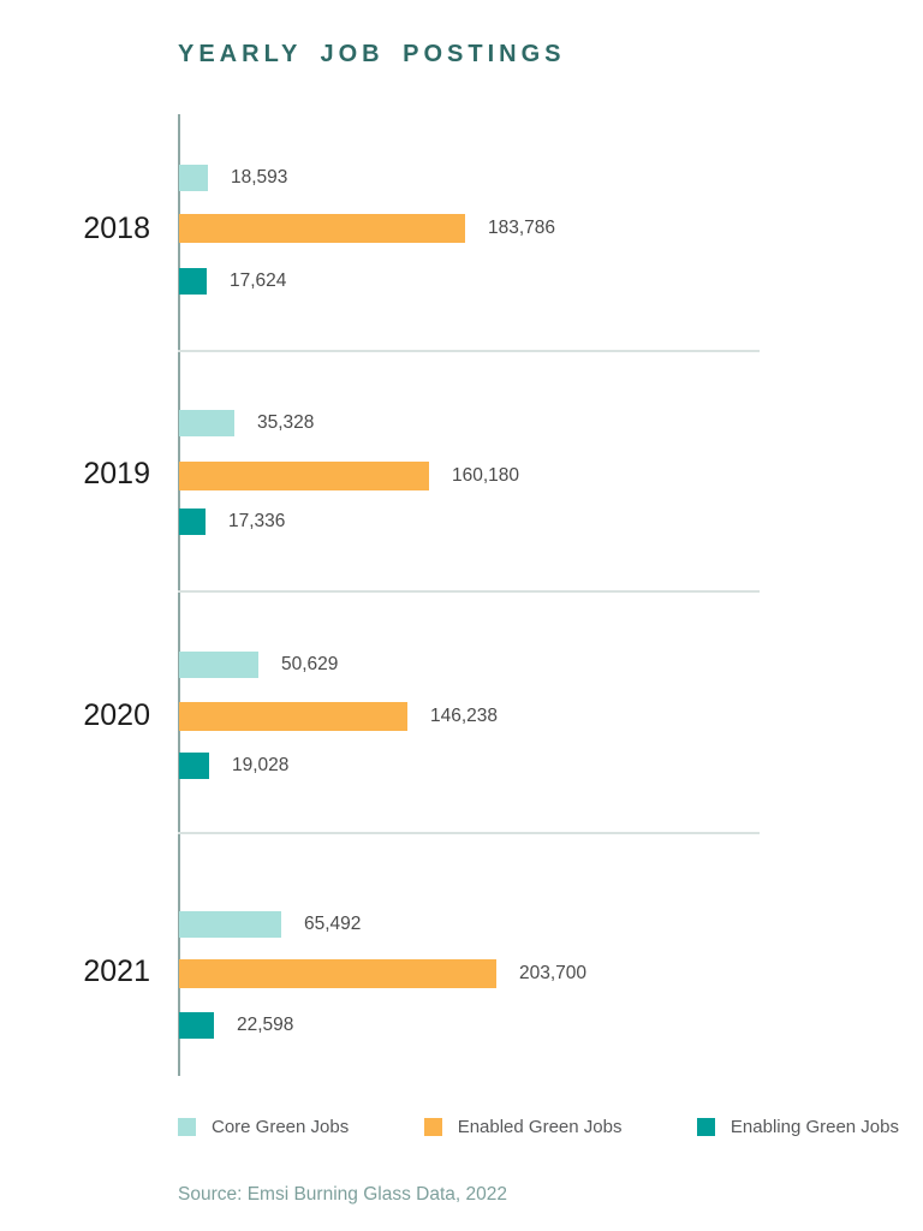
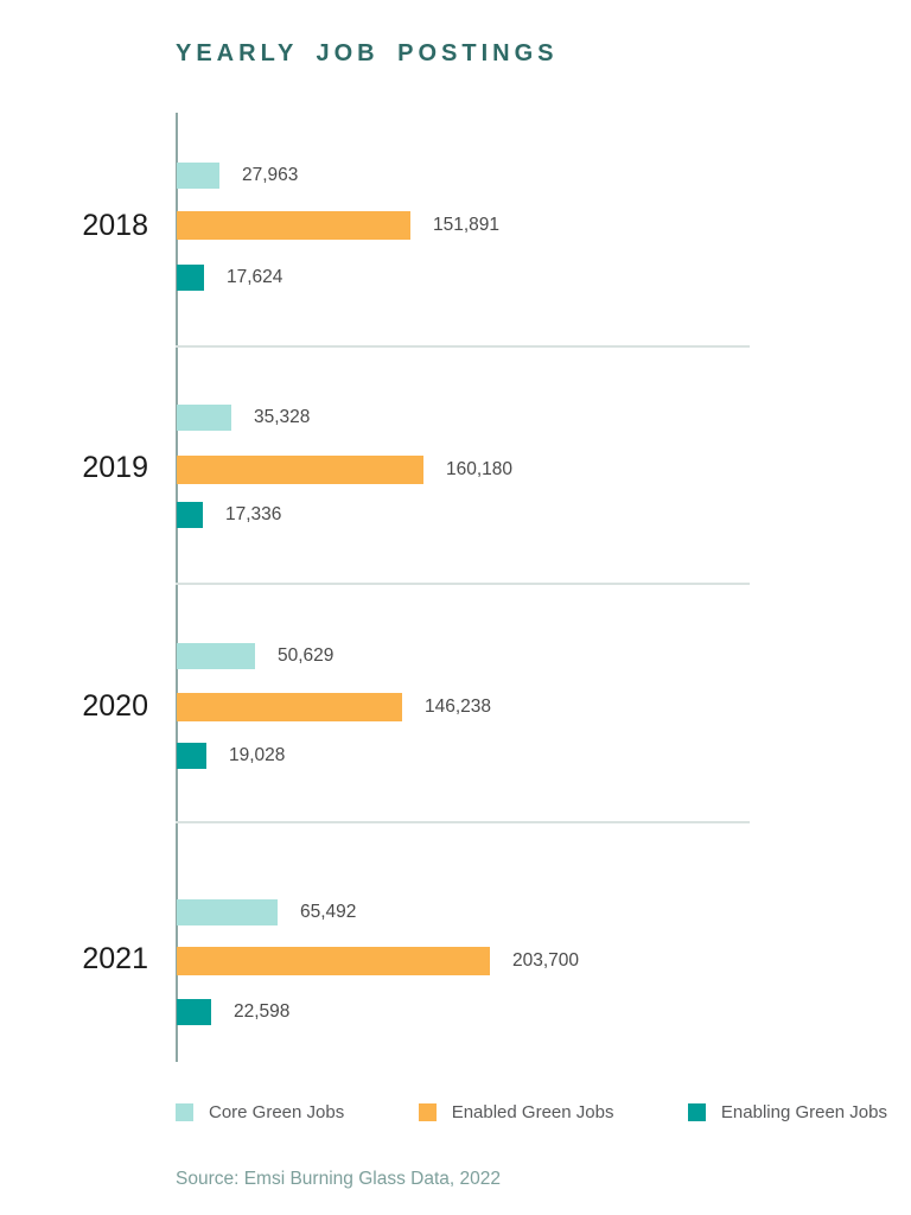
Core Green Jobs/2018: 18,593 -> 27,963
Enabled Green Jobs/2018: 183,786 -> 151,891
